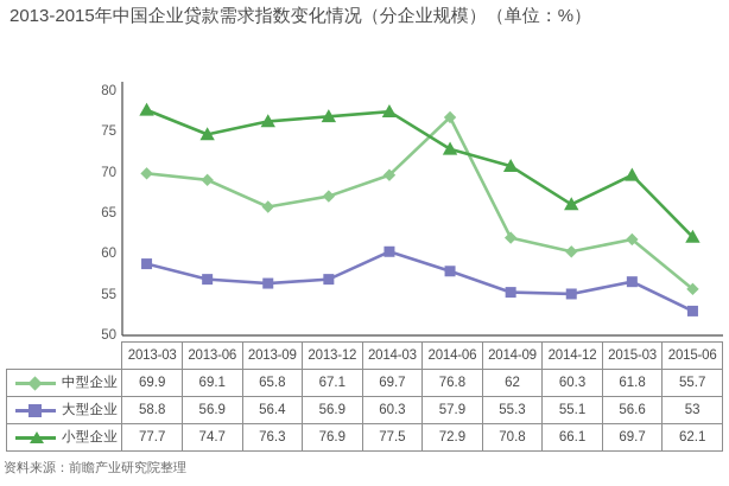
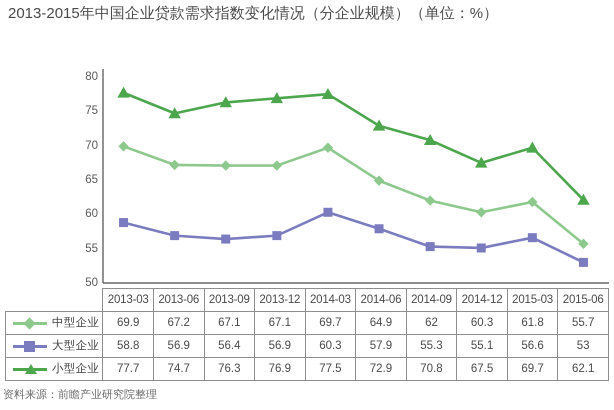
中型企业/2013-06: 69.1 -> 67.2
中型企业/2013-09: 65.8 -> 67.1
中型企业/2014-06: 76.8 -> 64.9
小型企业/2014-12: 66.1 -> 67.5
